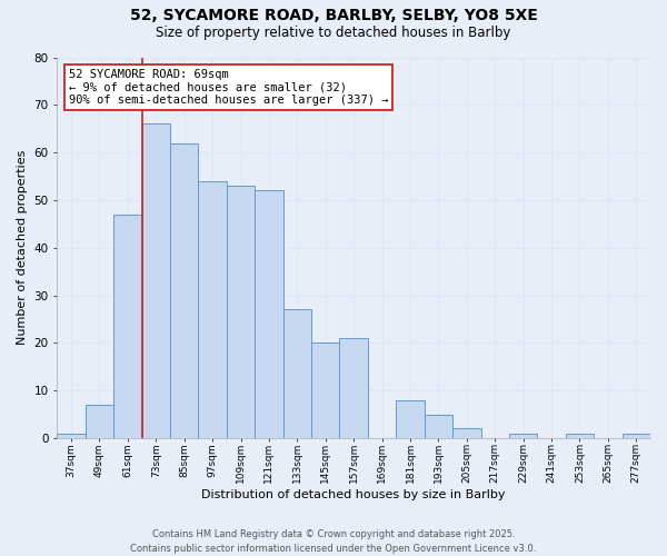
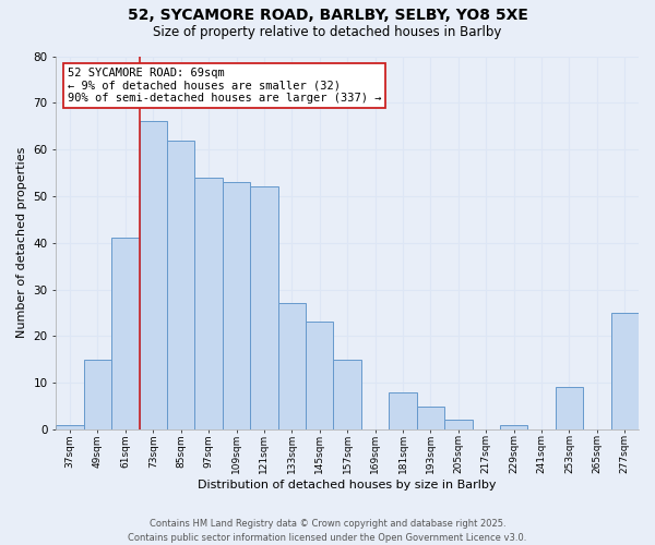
49sqm: 7 -> 15
61sqm: 47 -> 41
145sqm: 20 -> 23
157sqm: 21 -> 15
253sqm: 1 -> 9
277sqm: 1 -> 25
